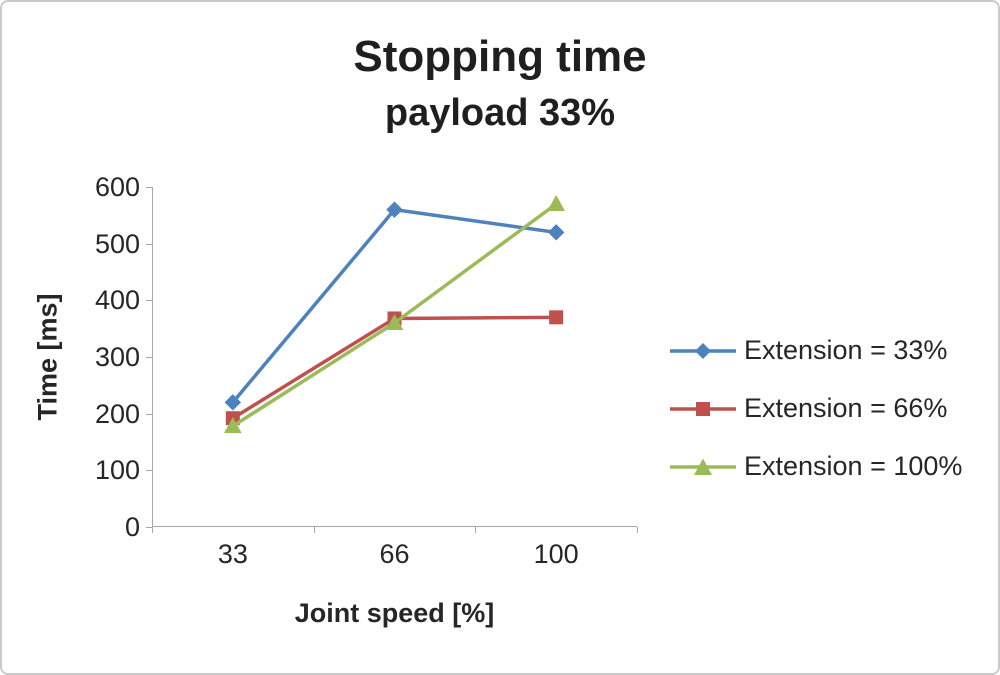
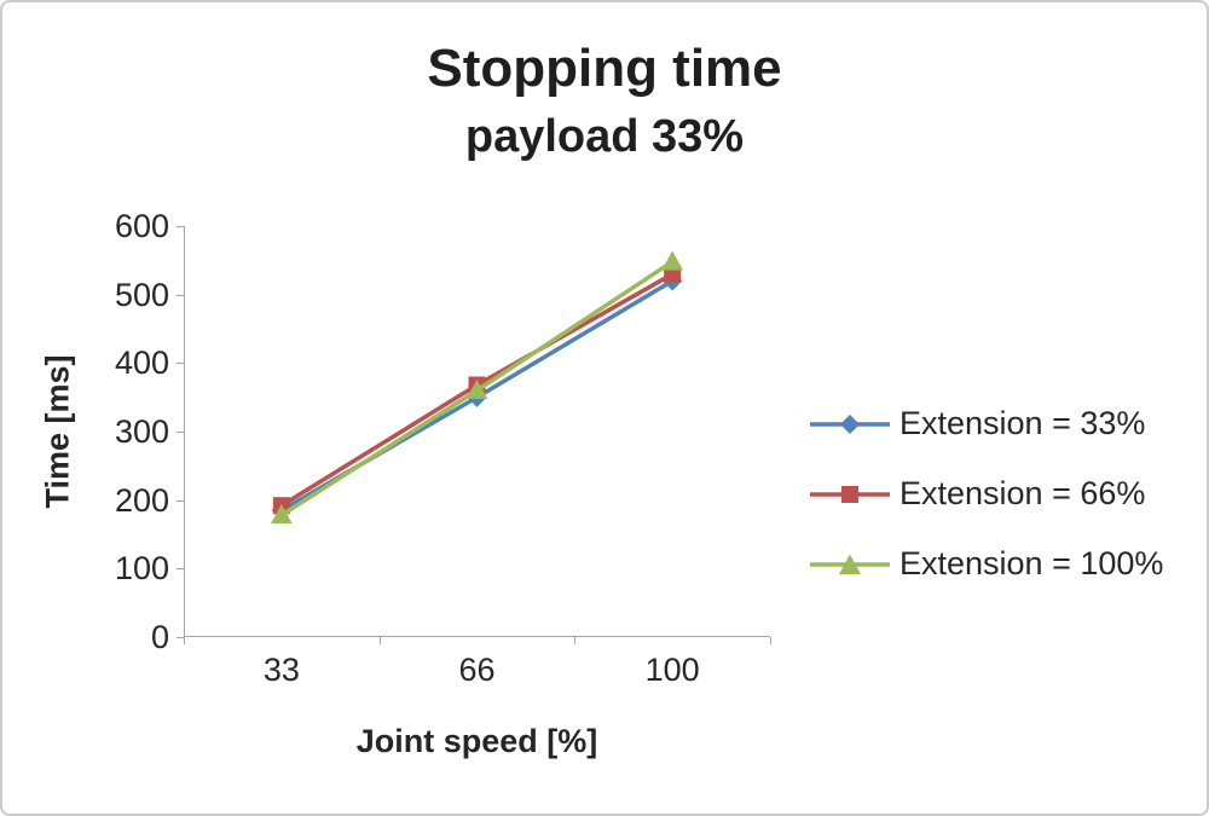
Extension = 33%/33: 220 -> 180
Extension = 33%/66: 560 -> 350
Extension = 66%/100: 370 -> 530
Extension = 100%/100: 570 -> 550
